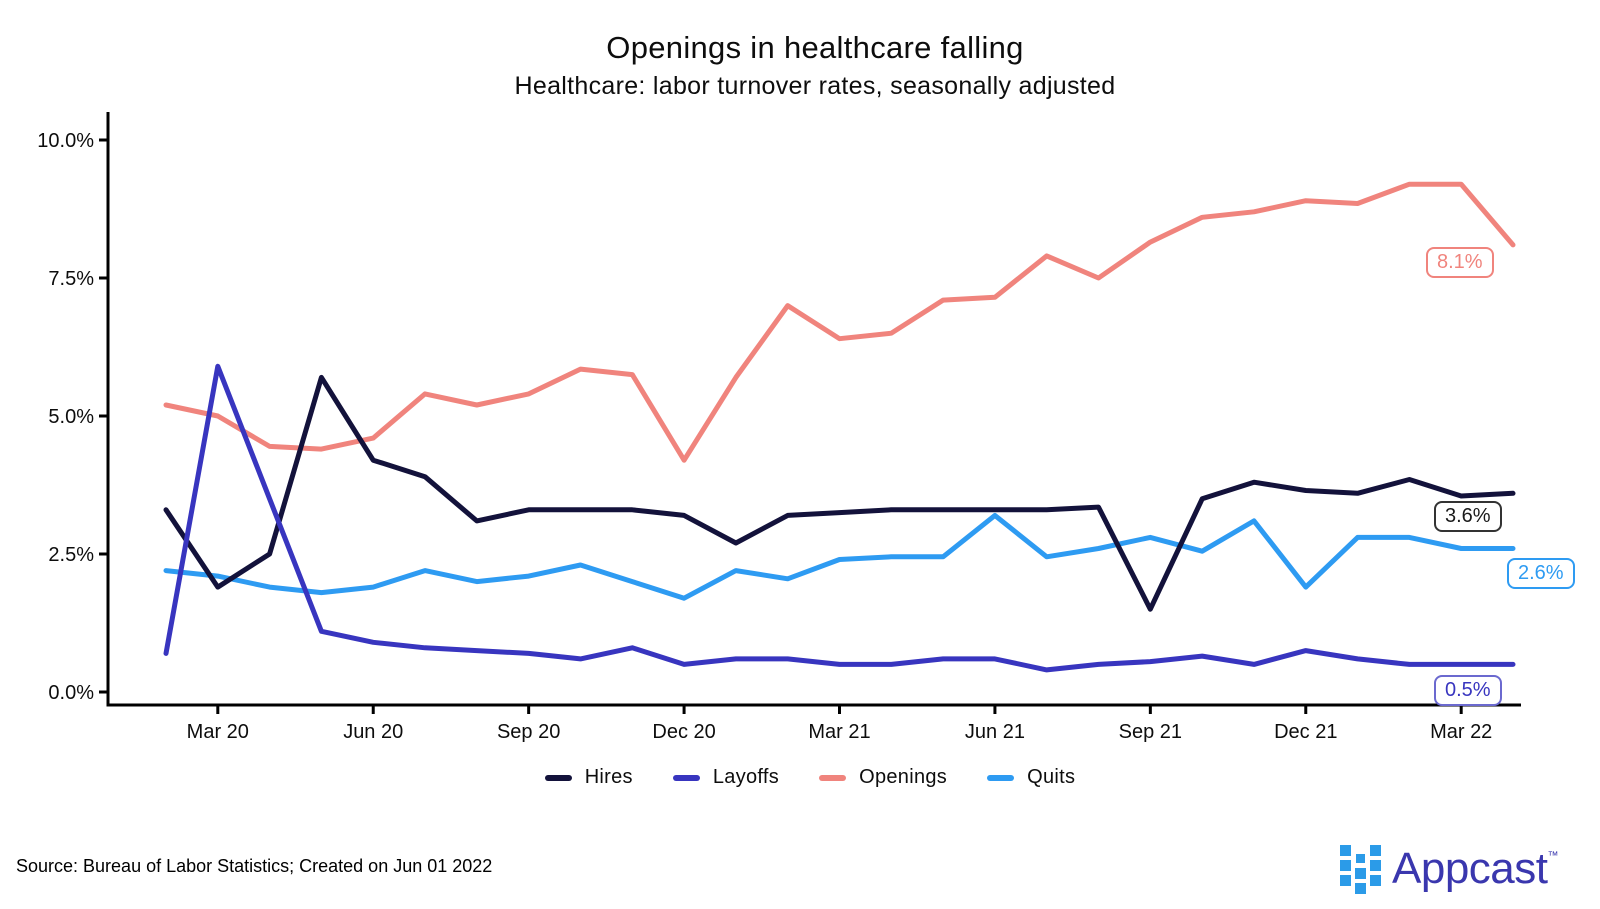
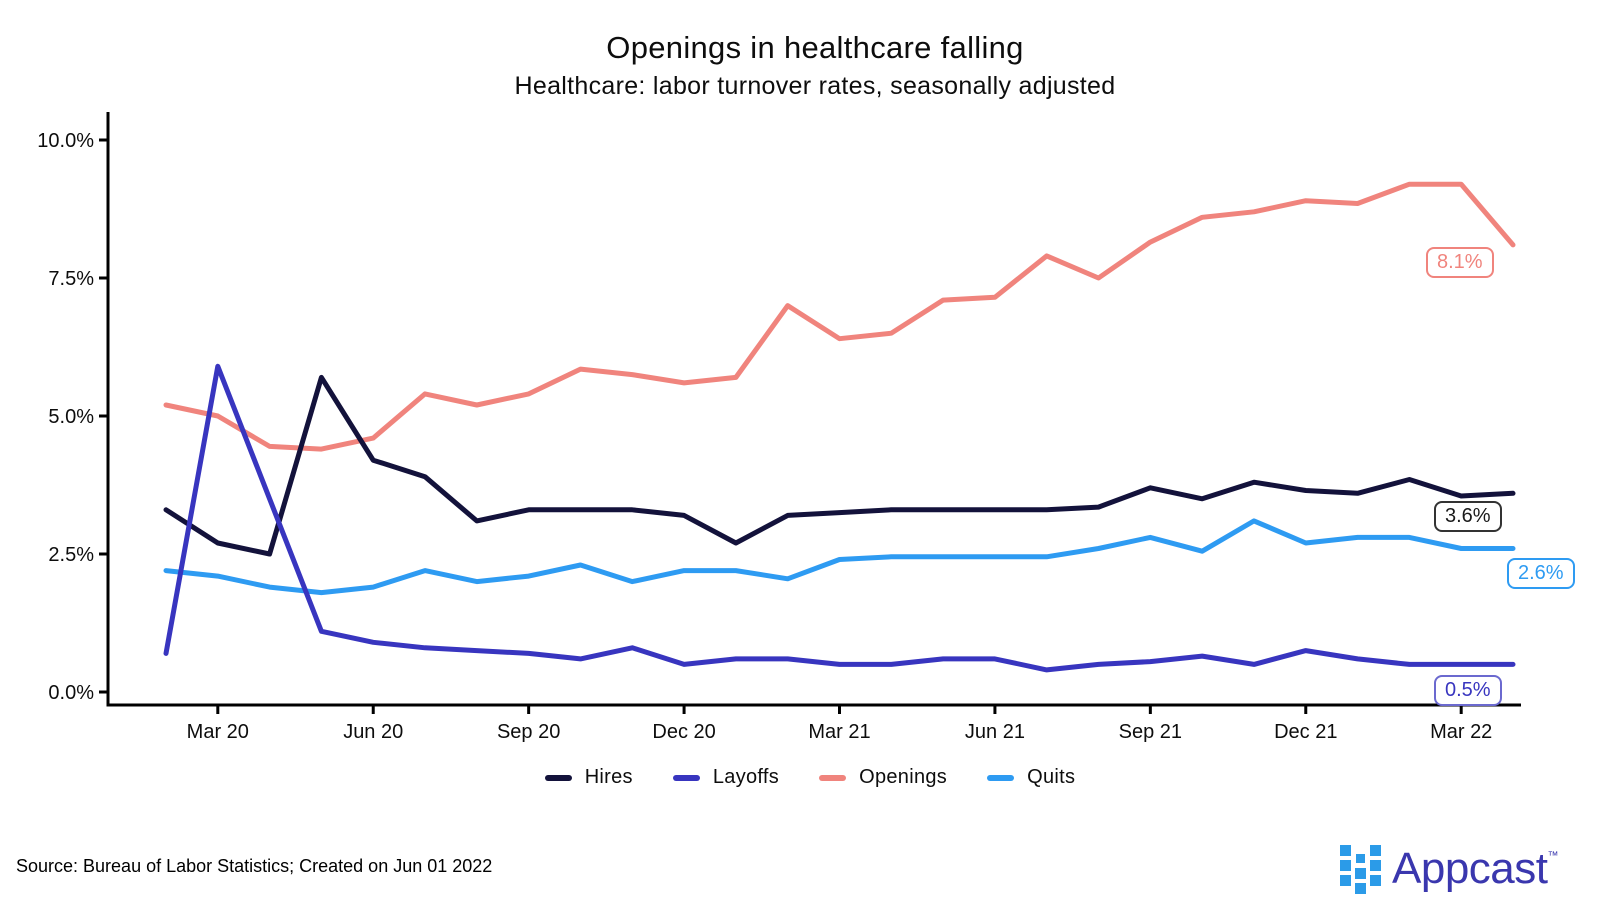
Hires/Mar 20: 1.9% -> 2.7%
Openings/Dec 20: 4.2% -> 5.6%
Quits/Dec 20: 1.7% -> 2.2%
Quits/Jun 21: 3.2% -> 2.5%
Hires/Sep 21: 1.5% -> 3.7%
Quits/Dec 21: 1.9% -> 2.7%
